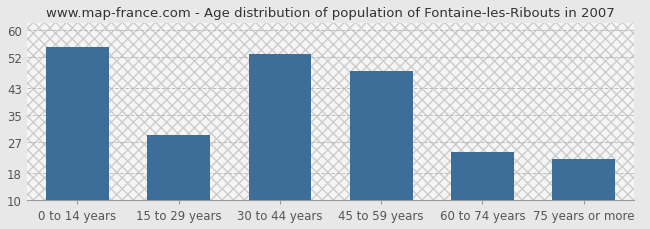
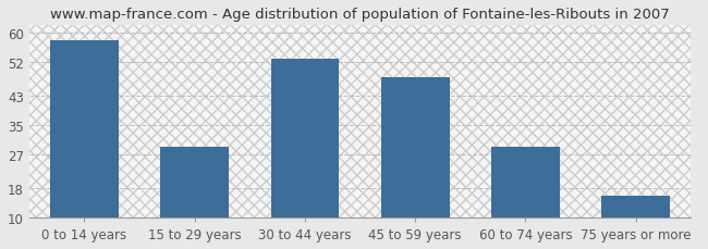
0 to 14 years: 55 -> 58
60 to 74 years: 24 -> 29
75 years or more: 22 -> 16
